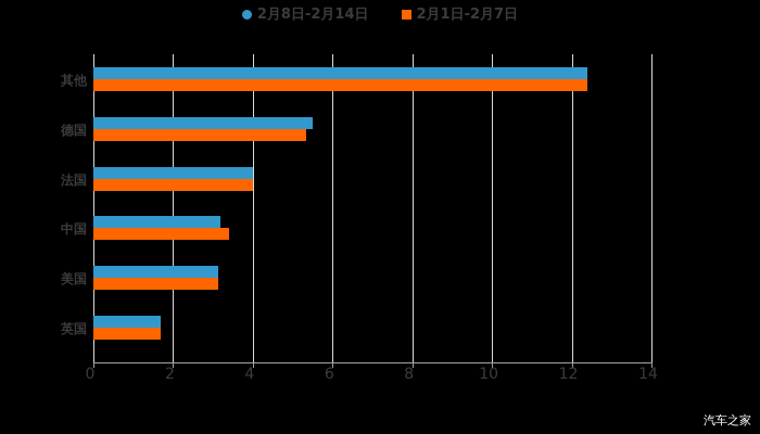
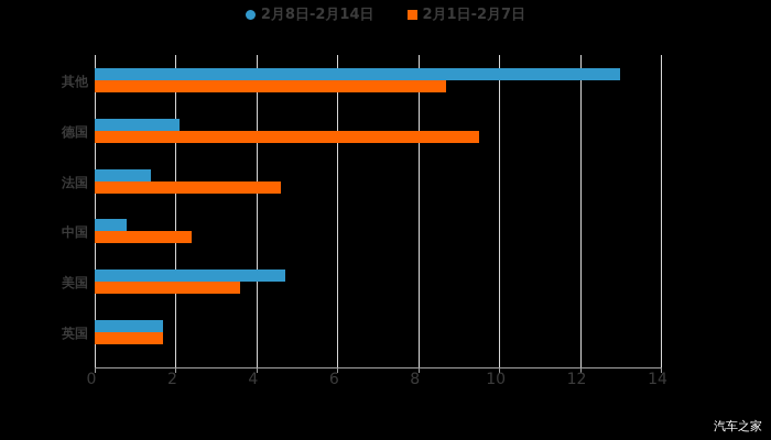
2月8日-2月14日/其他: 12.4 -> 13.0
2月1日-2月7日/其他: 12.4 -> 8.7
2月8日-2月14日/德国: 5.5 -> 2.1
2月1日-2月7日/德国: 5.3 -> 9.5
2月8日-2月14日/法国: 4.0 -> 1.4
2月1日-2月7日/法国: 4.0 -> 4.6
2月8日-2月14日/中国: 3.2 -> 0.8
2月1日-2月7日/中国: 3.4 -> 2.4
2月8日-2月14日/美国: 3.1 -> 4.7
2月1日-2月7日/美国: 3.1 -> 3.6
